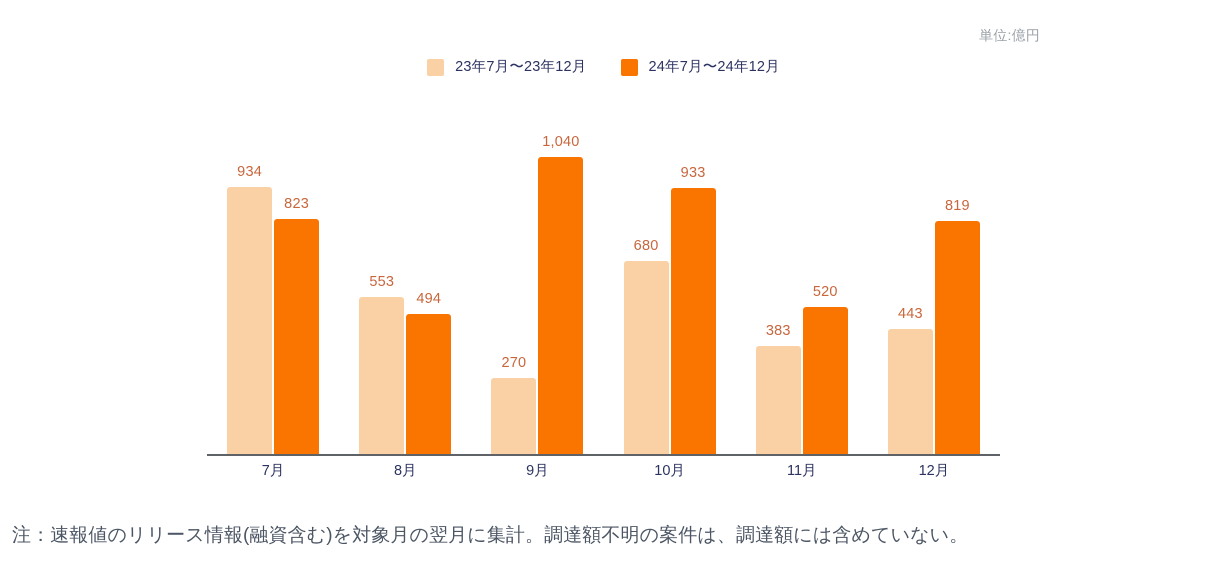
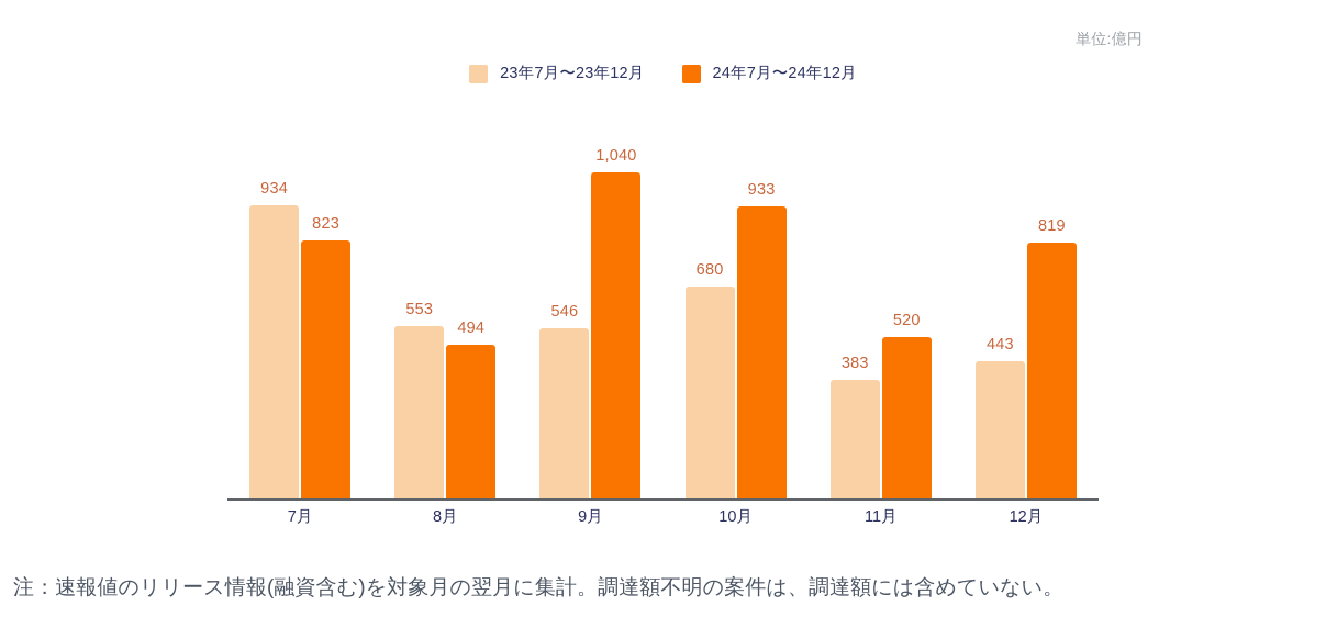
23年7月〜23年12月/9月: 270 -> 546
